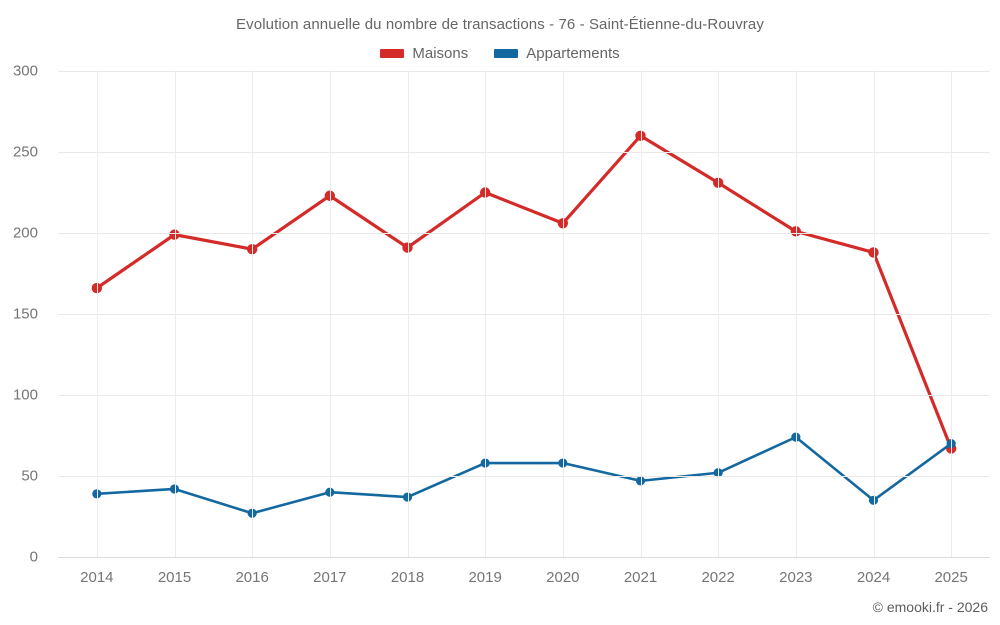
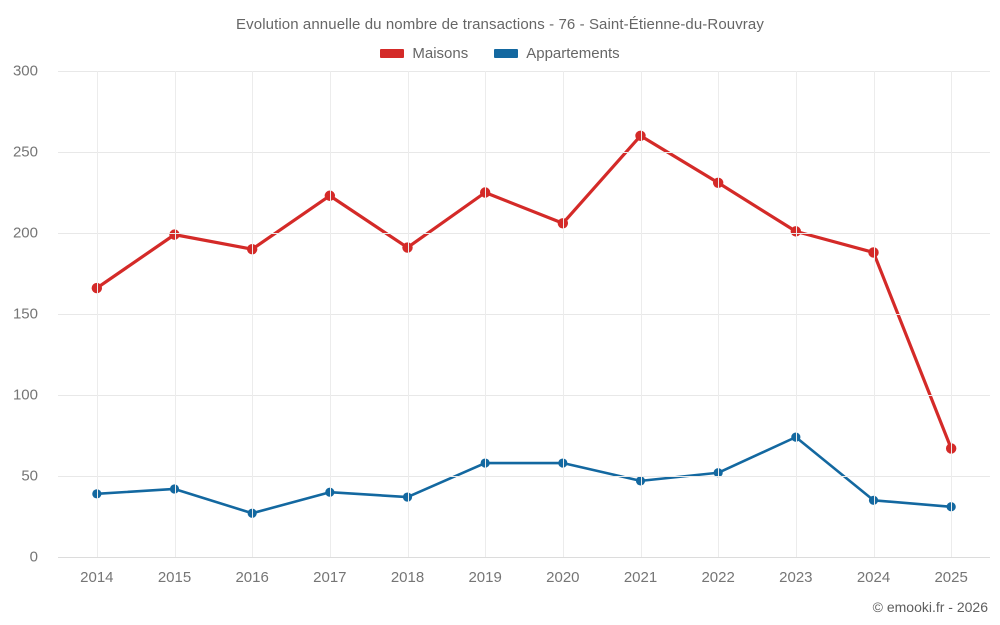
Appartements/2025: 70 -> 31
